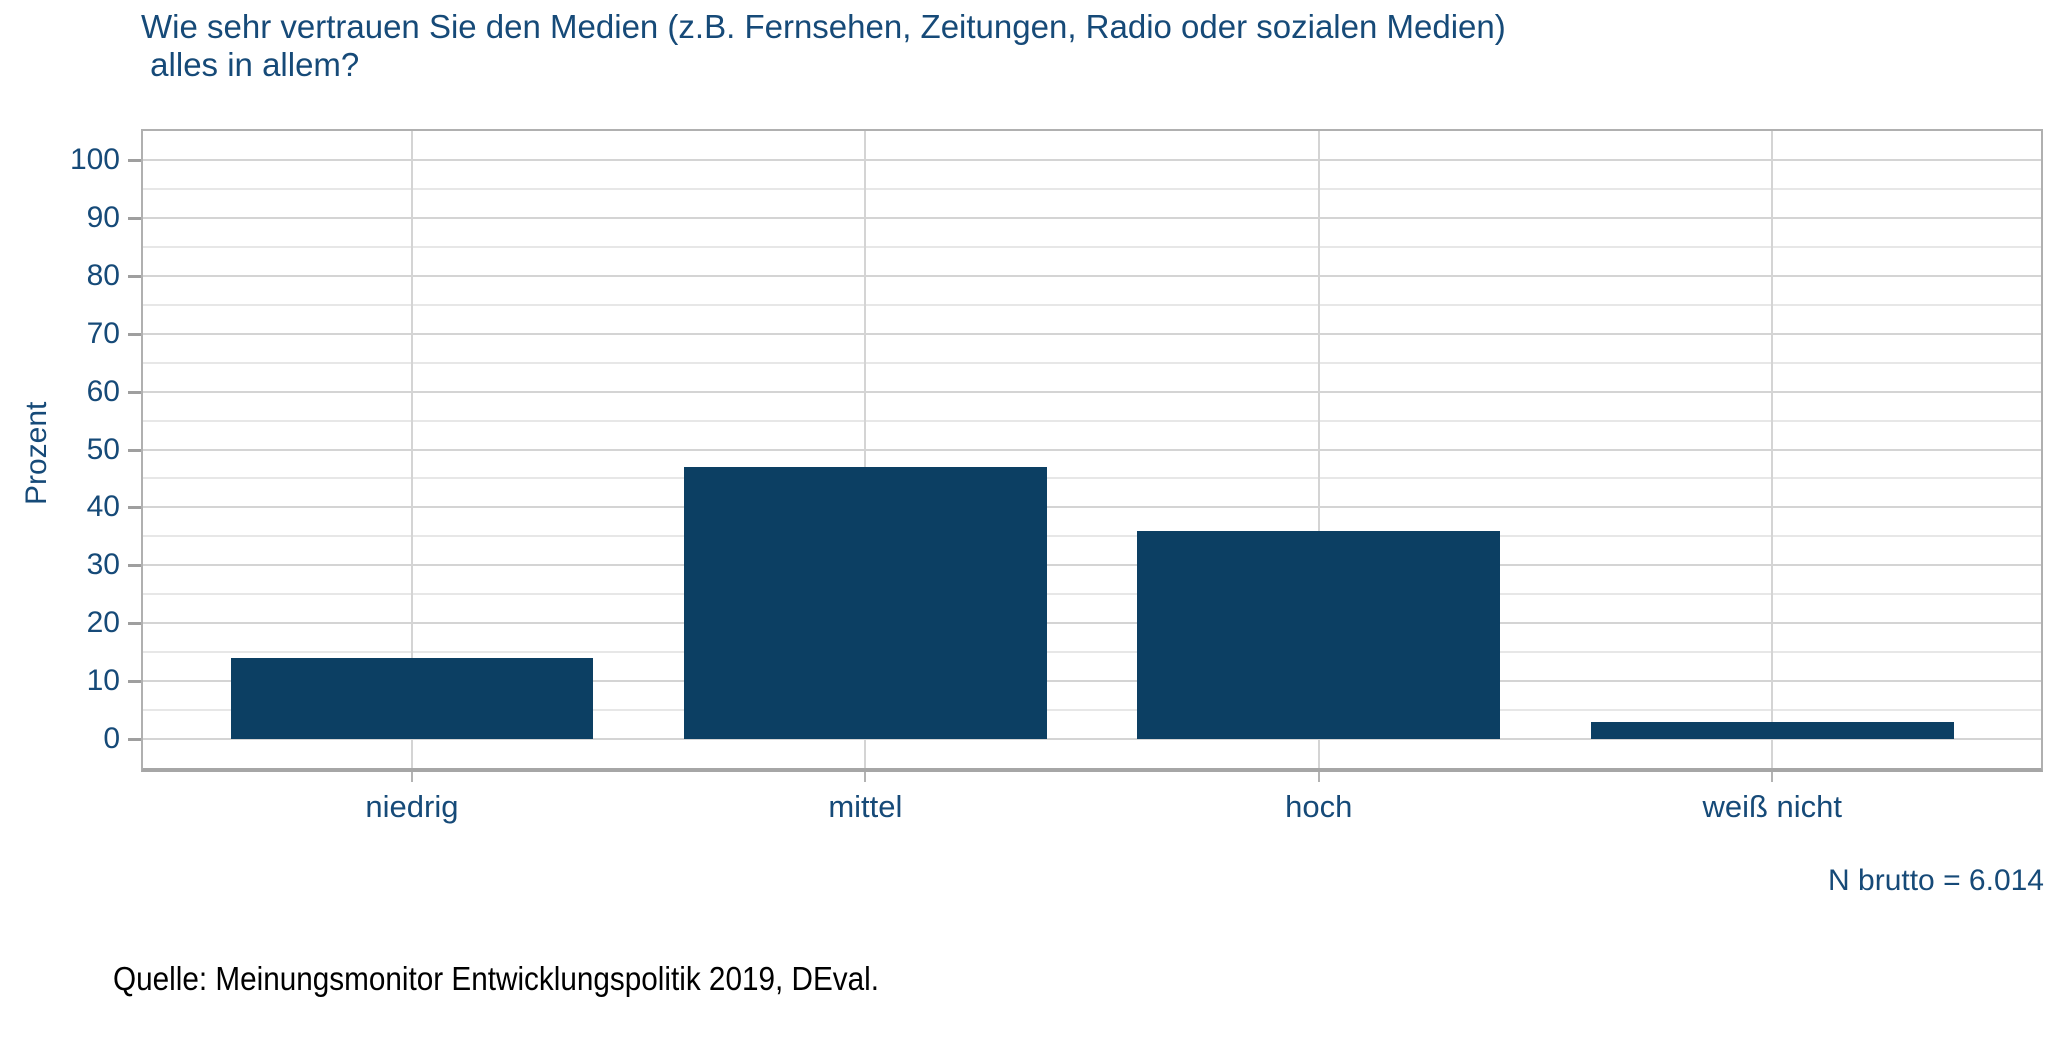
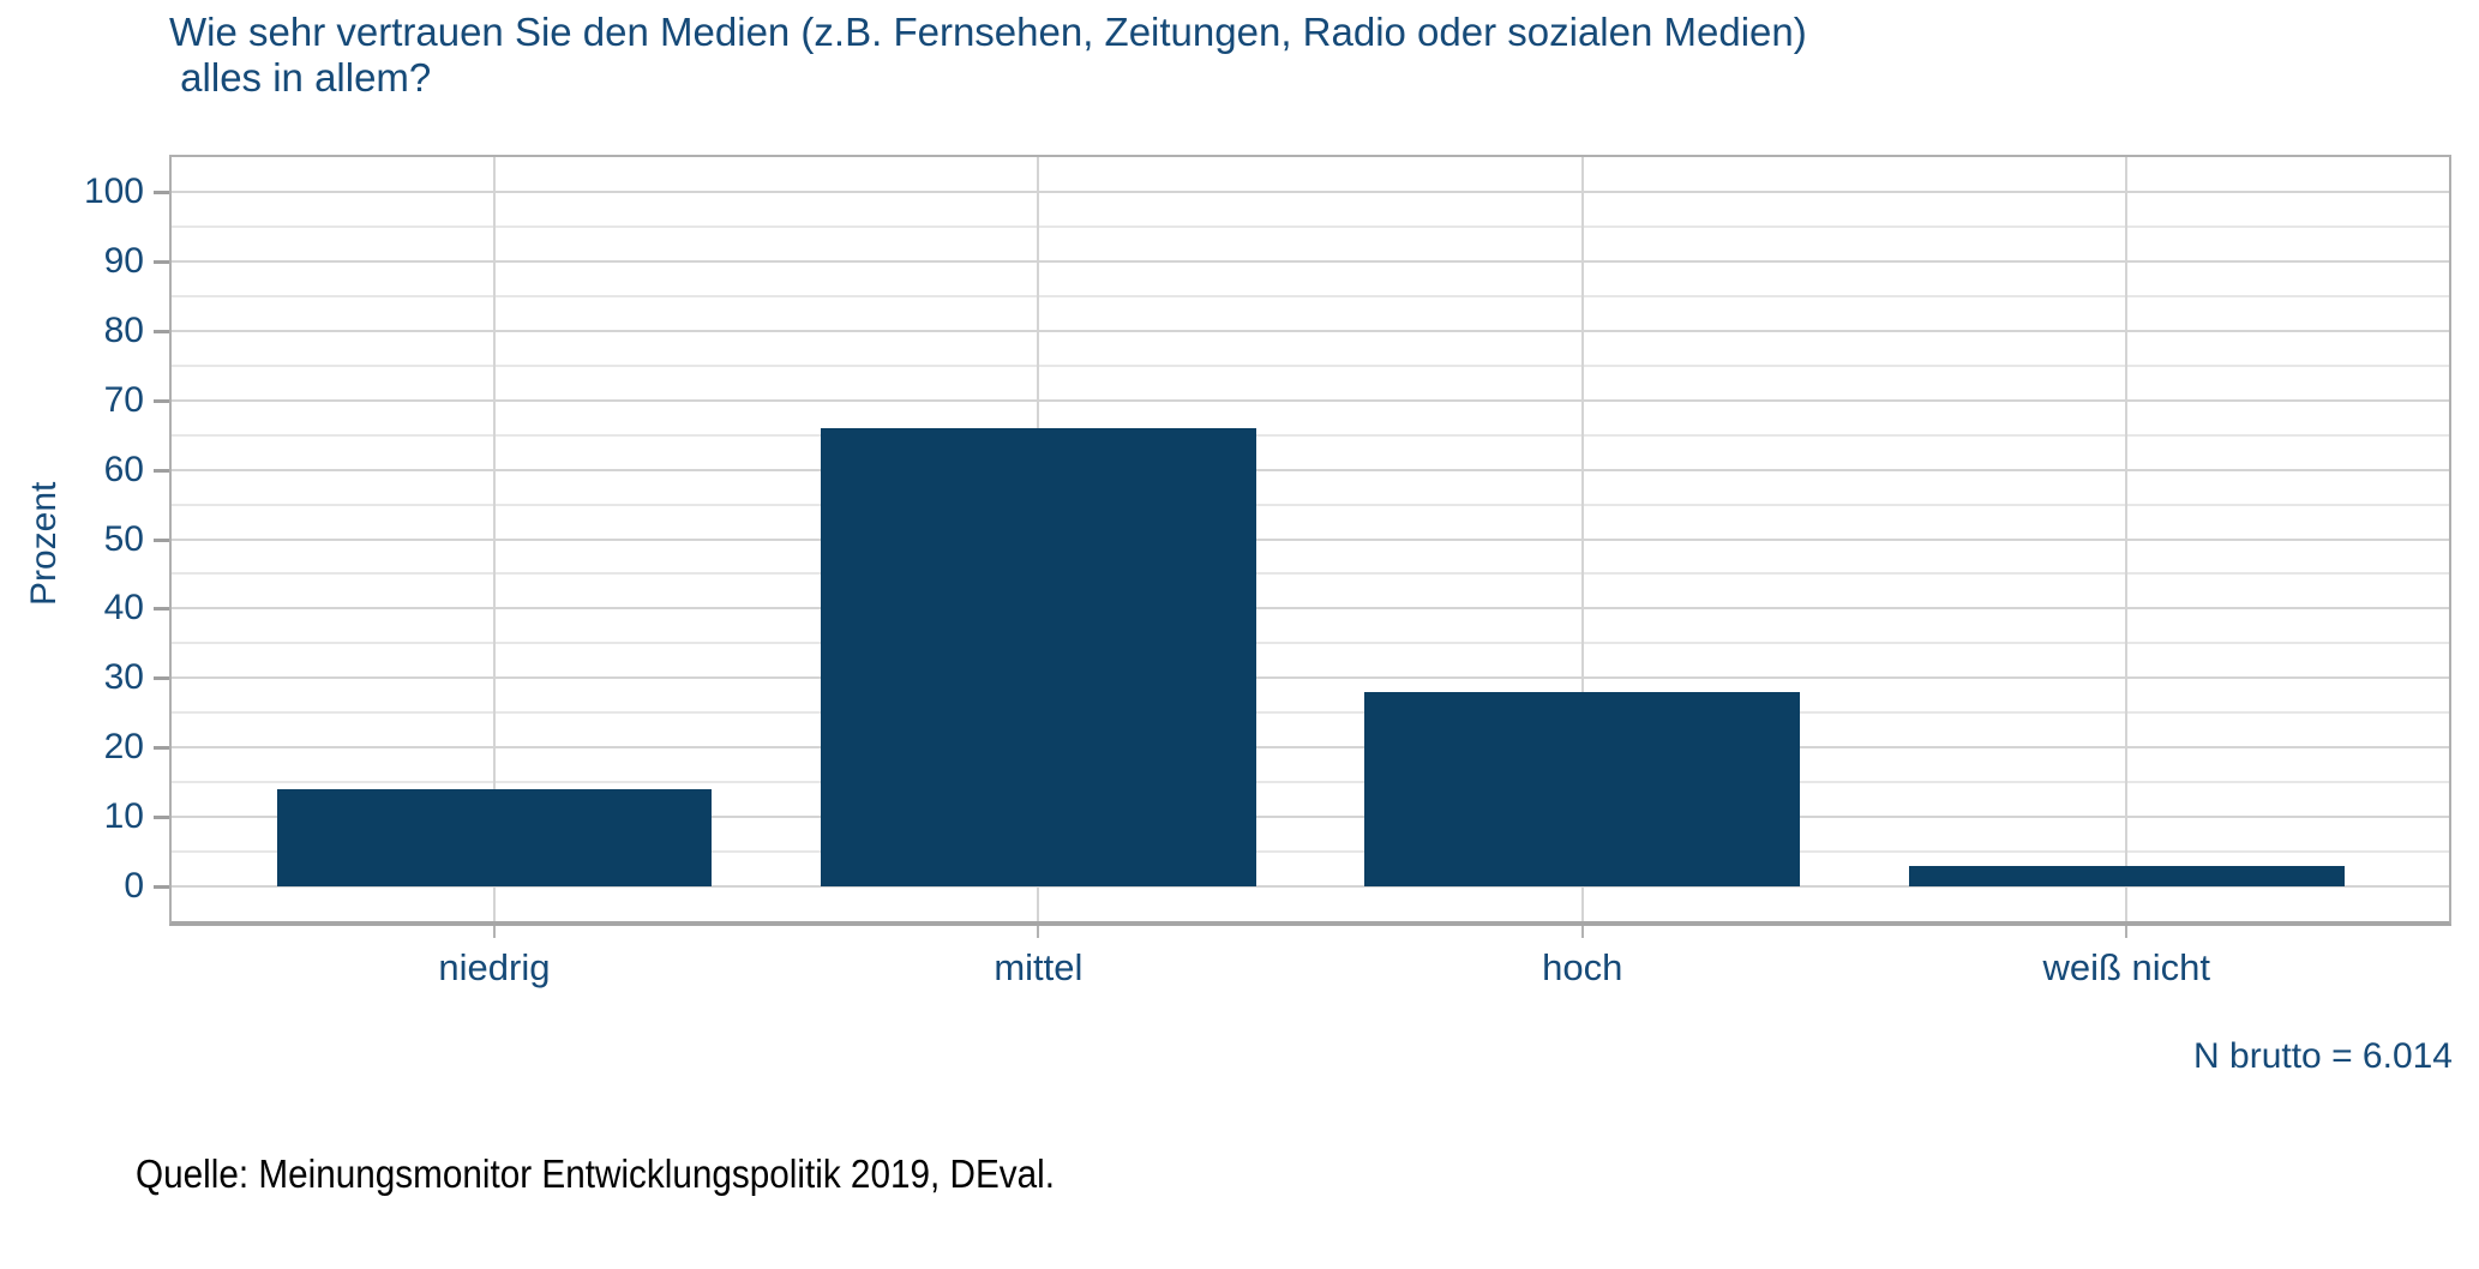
mittel: 47 -> 66
hoch: 36 -> 28
